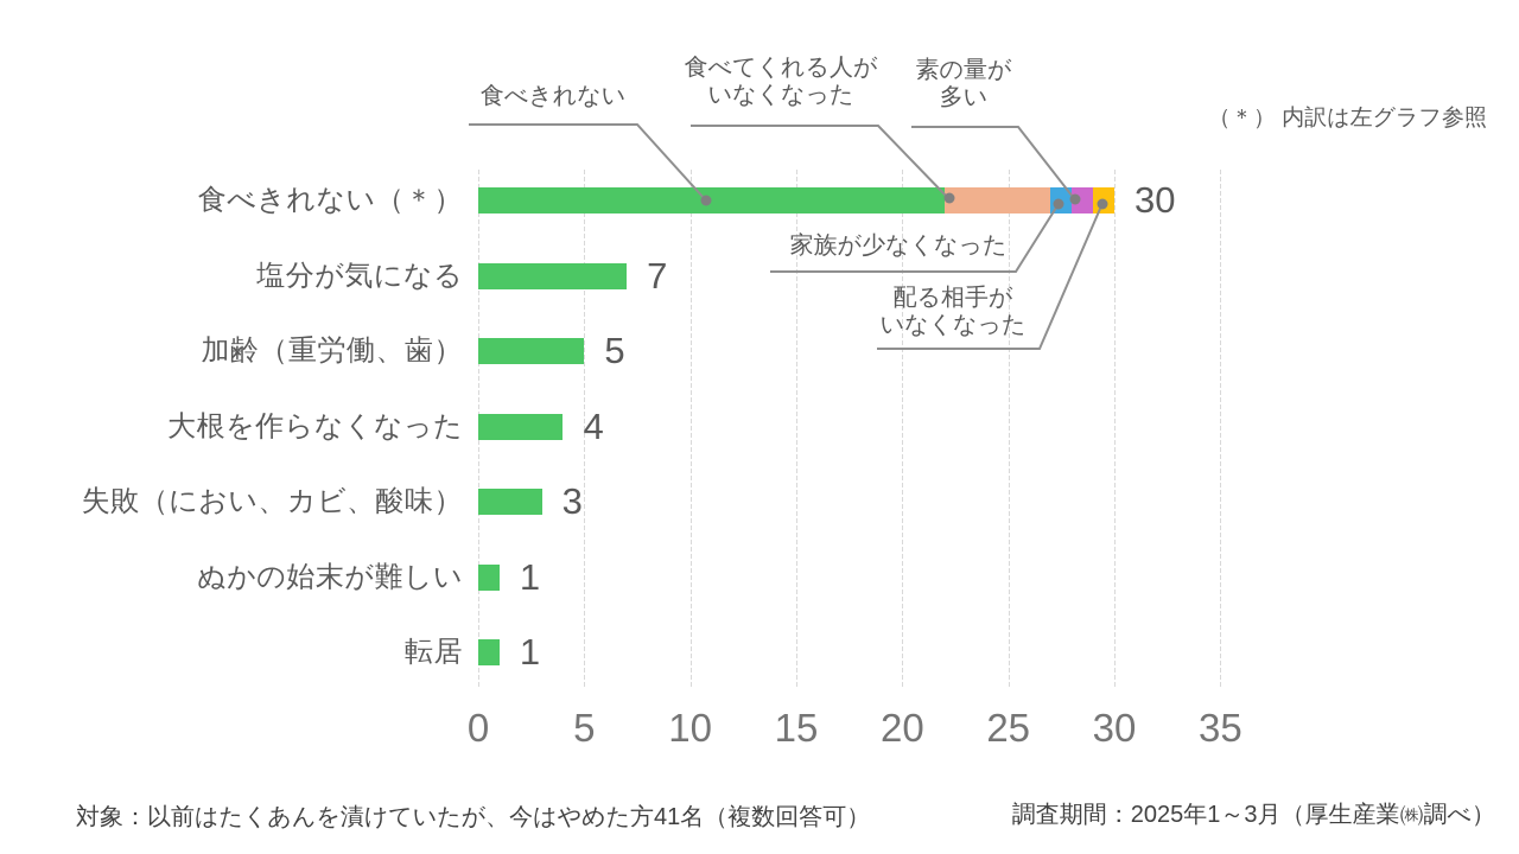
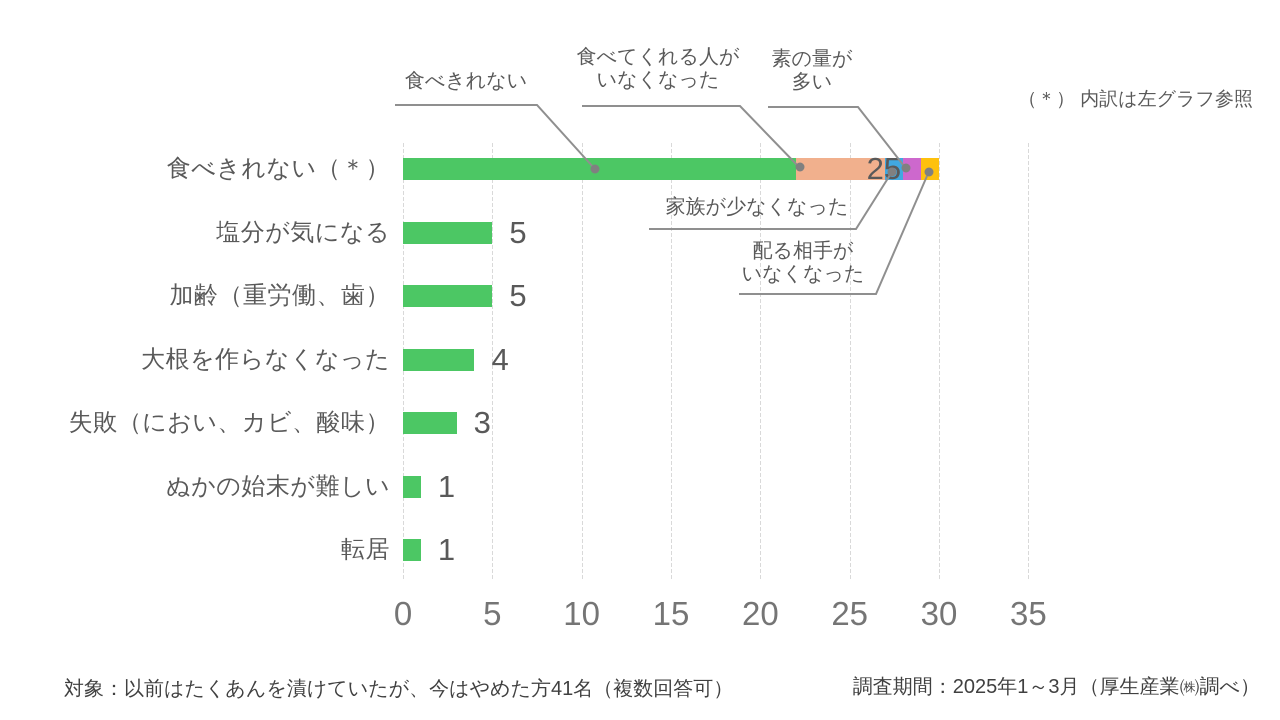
食べきれない（＊）: 30 -> 25
塩分が気になる: 7 -> 5
